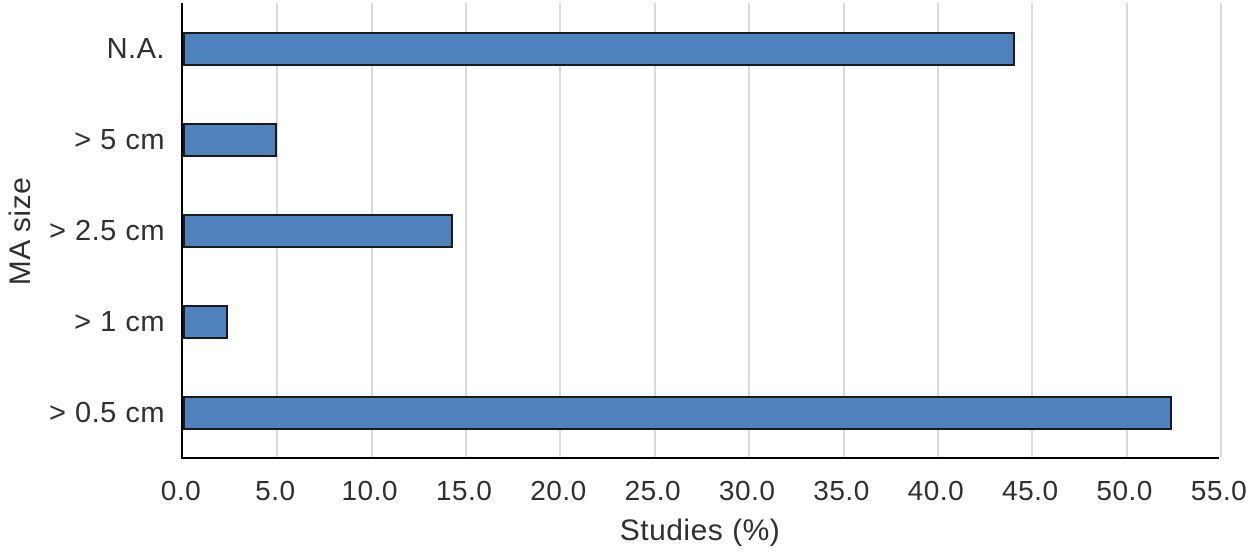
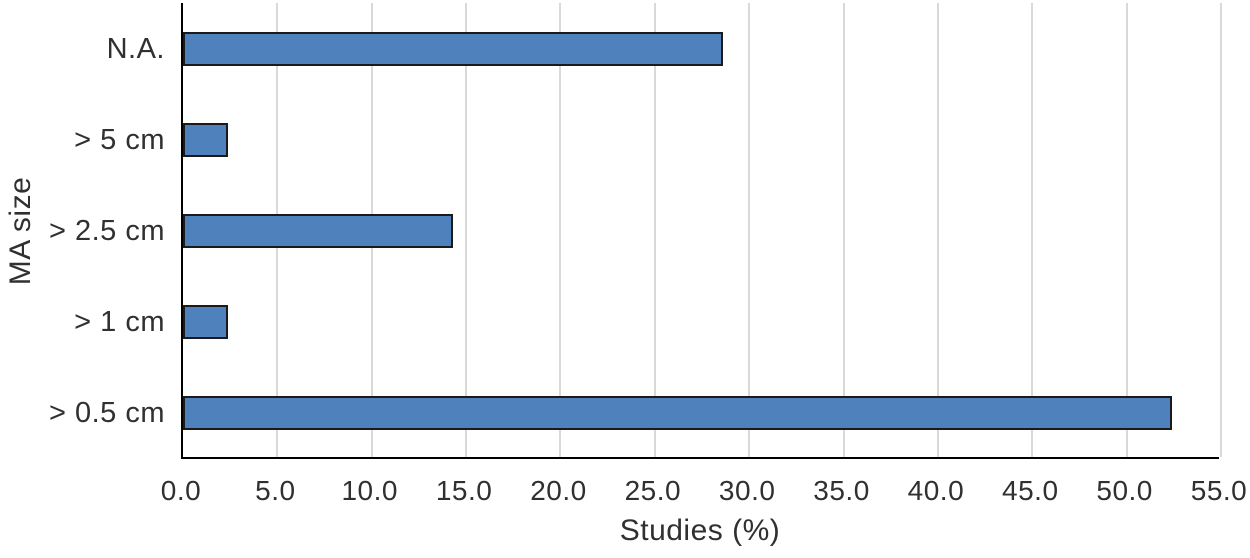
N.A.: 44.1 -> 28.6
> 5 cm: 5.0 -> 2.4
